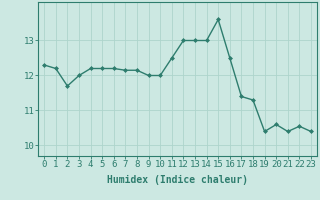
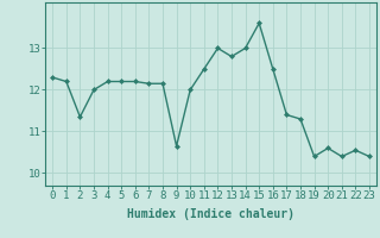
2: 11.70 -> 11.35
9: 12.00 -> 10.65
13: 13.00 -> 12.80
